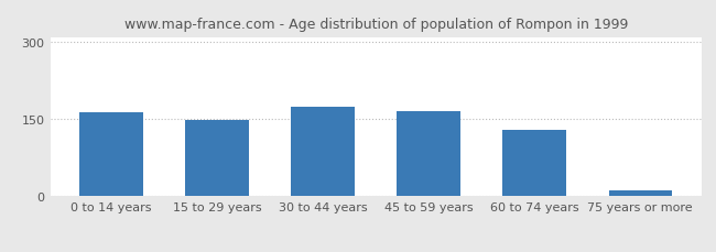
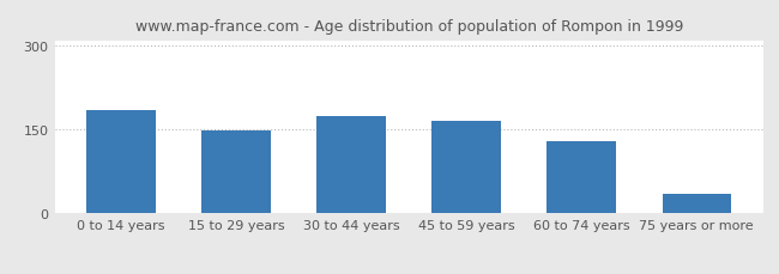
0 to 14 years: 163 -> 185
75 years or more: 12 -> 35
